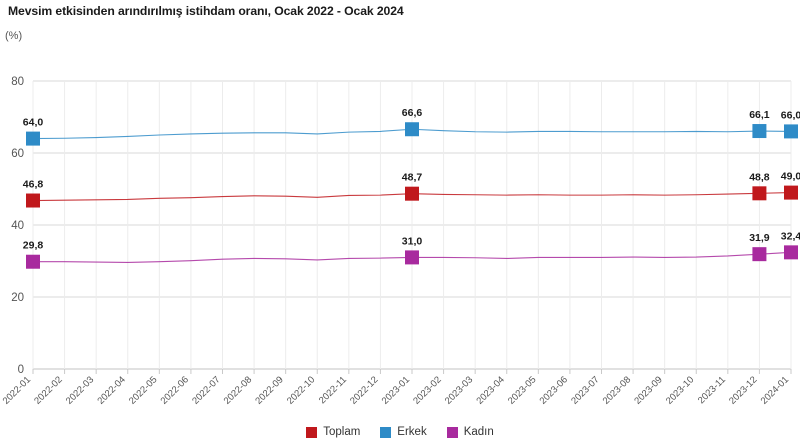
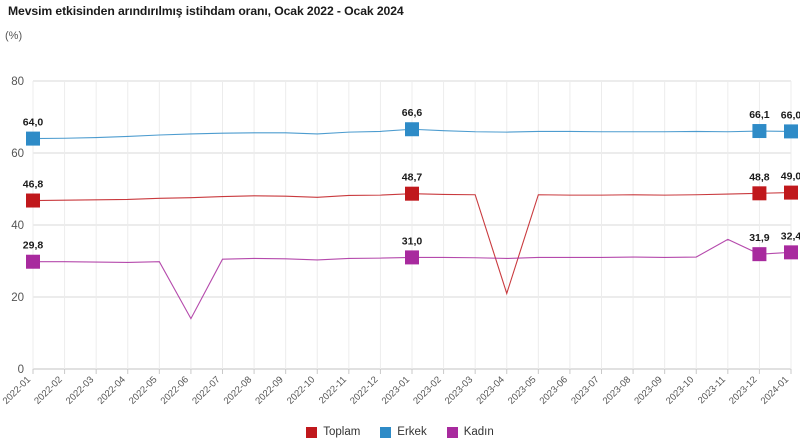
Kadın/2022-06: 30 -> 14
Toplam/2023-04: 48 -> 21
Kadın/2023-11: 31 -> 36
